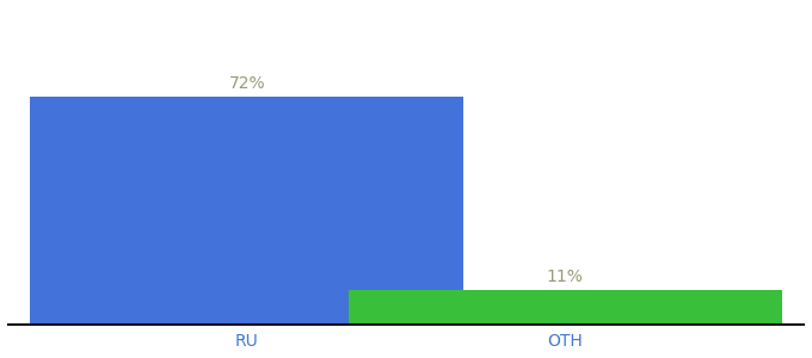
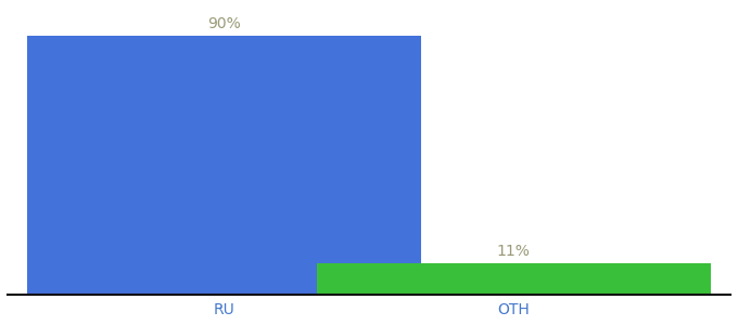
RU: 72% -> 90%
